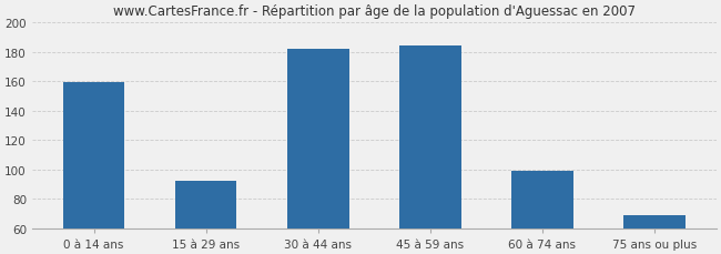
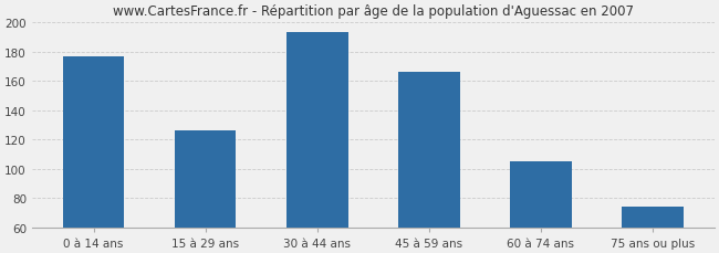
0 à 14 ans: 159 -> 177
15 à 29 ans: 92 -> 126
30 à 44 ans: 182 -> 193
45 à 59 ans: 184 -> 166
60 à 74 ans: 99 -> 105
75 ans ou plus: 69 -> 74
